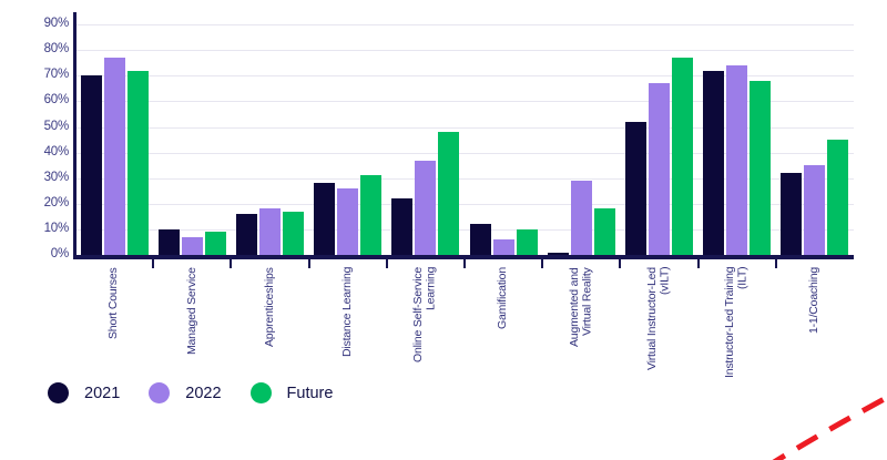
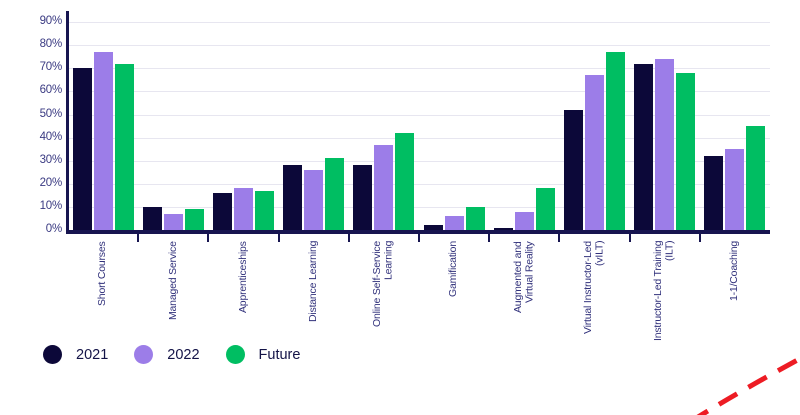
2021/Online Self-Service Learning: 22% -> 28%
Future/Online Self-Service Learning: 48% -> 42%
2021/Gamification: 12% -> 2%
2022/Augmented and Virtual Reality: 29% -> 8%
